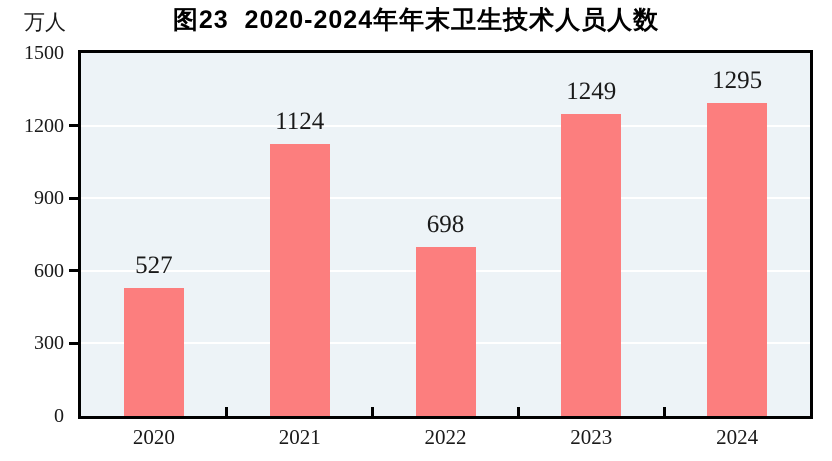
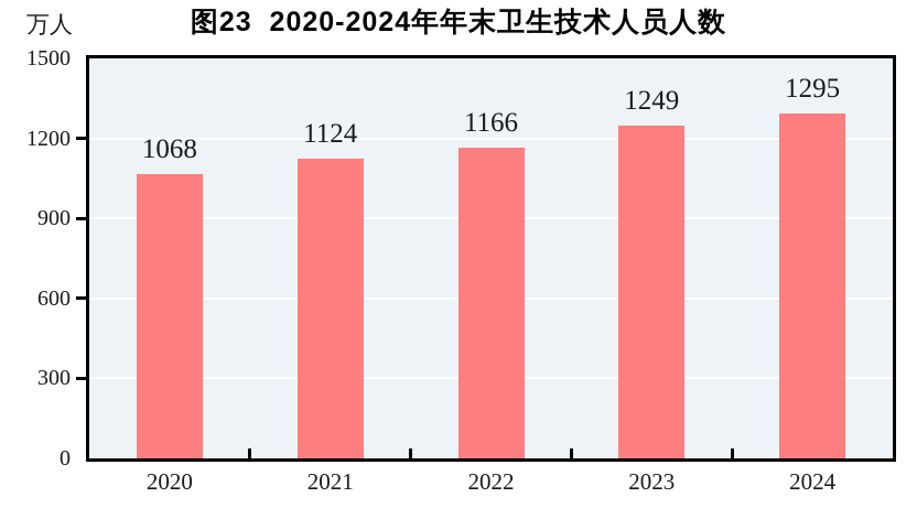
2020: 527 -> 1068
2022: 698 -> 1166
